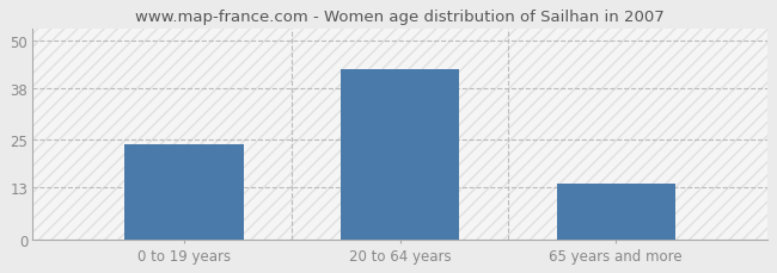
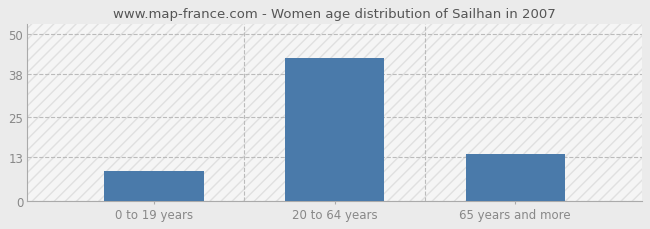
0 to 19 years: 24 -> 9
